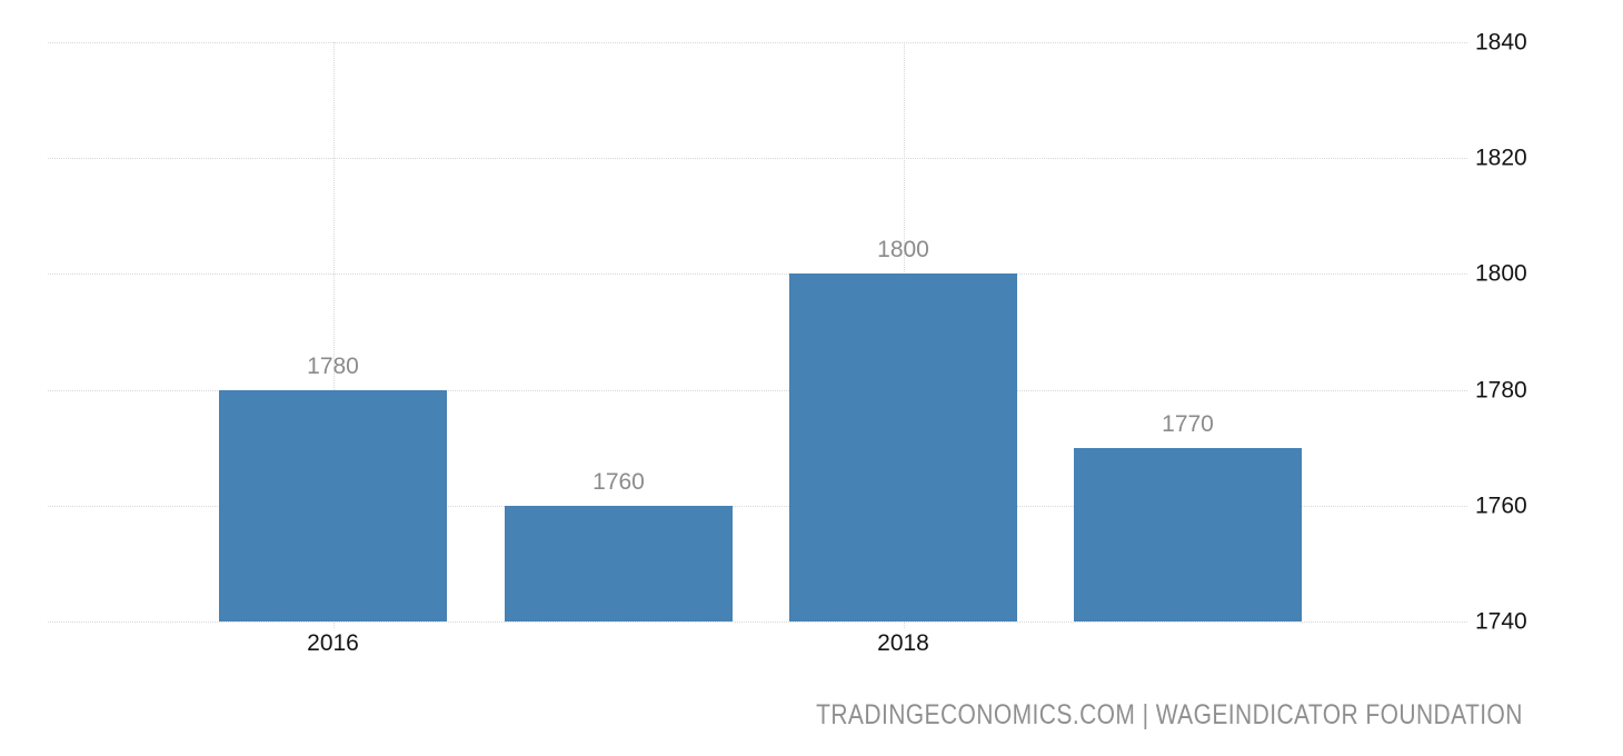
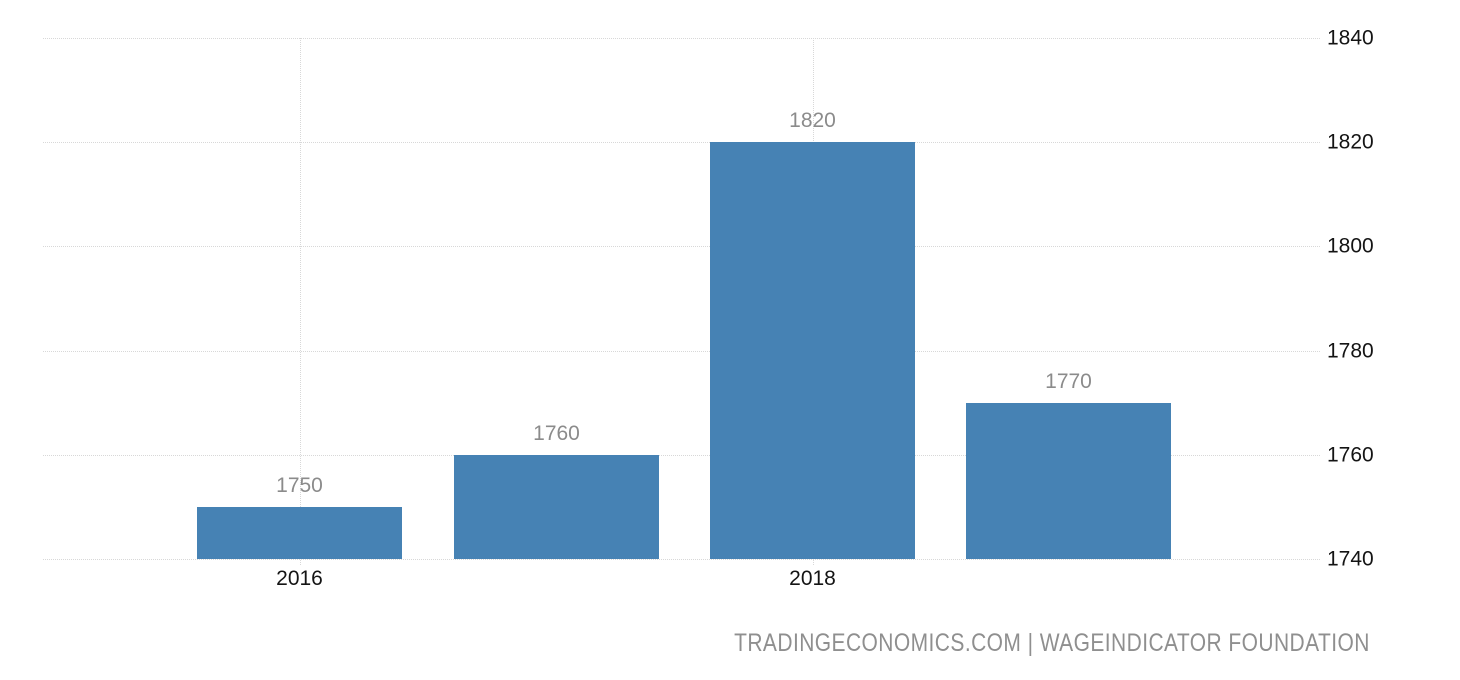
2016: 1780 -> 1750
2018: 1800 -> 1820
